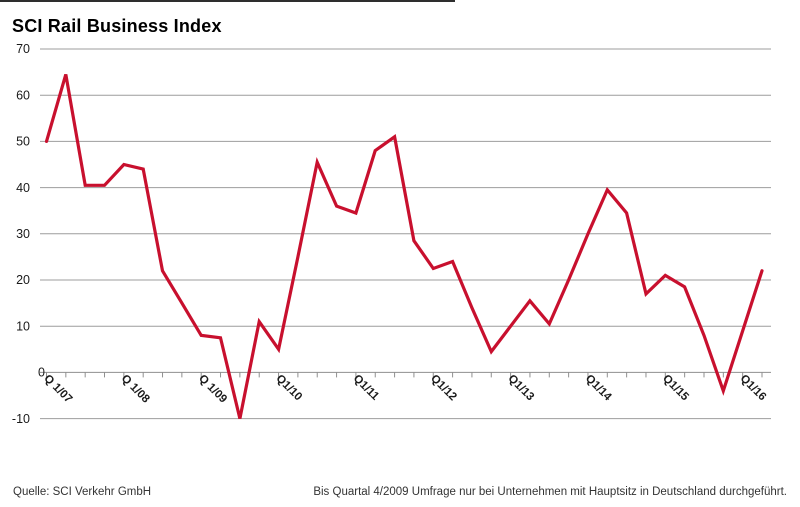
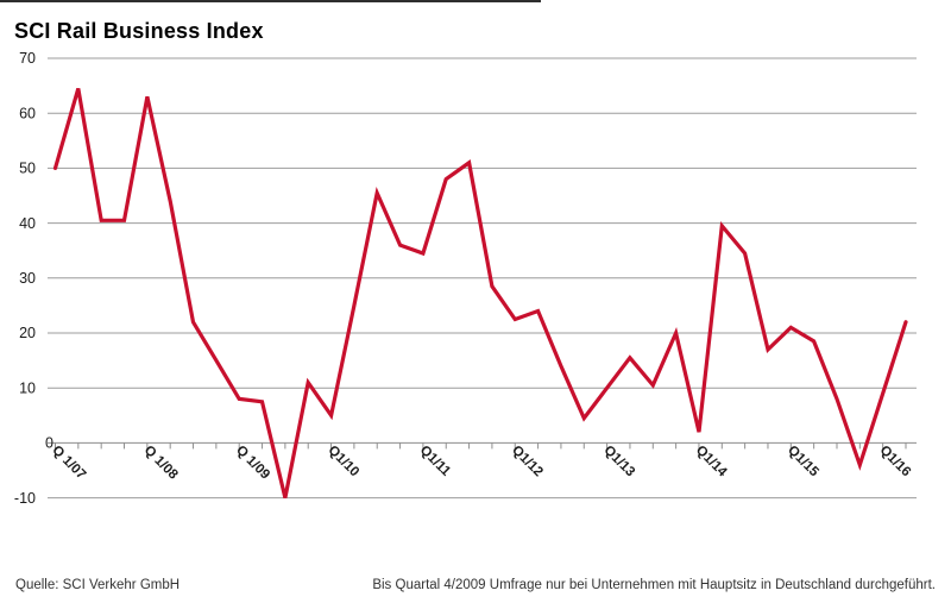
Q1/08: 45 -> 63
Q1/14: 30 -> 2
